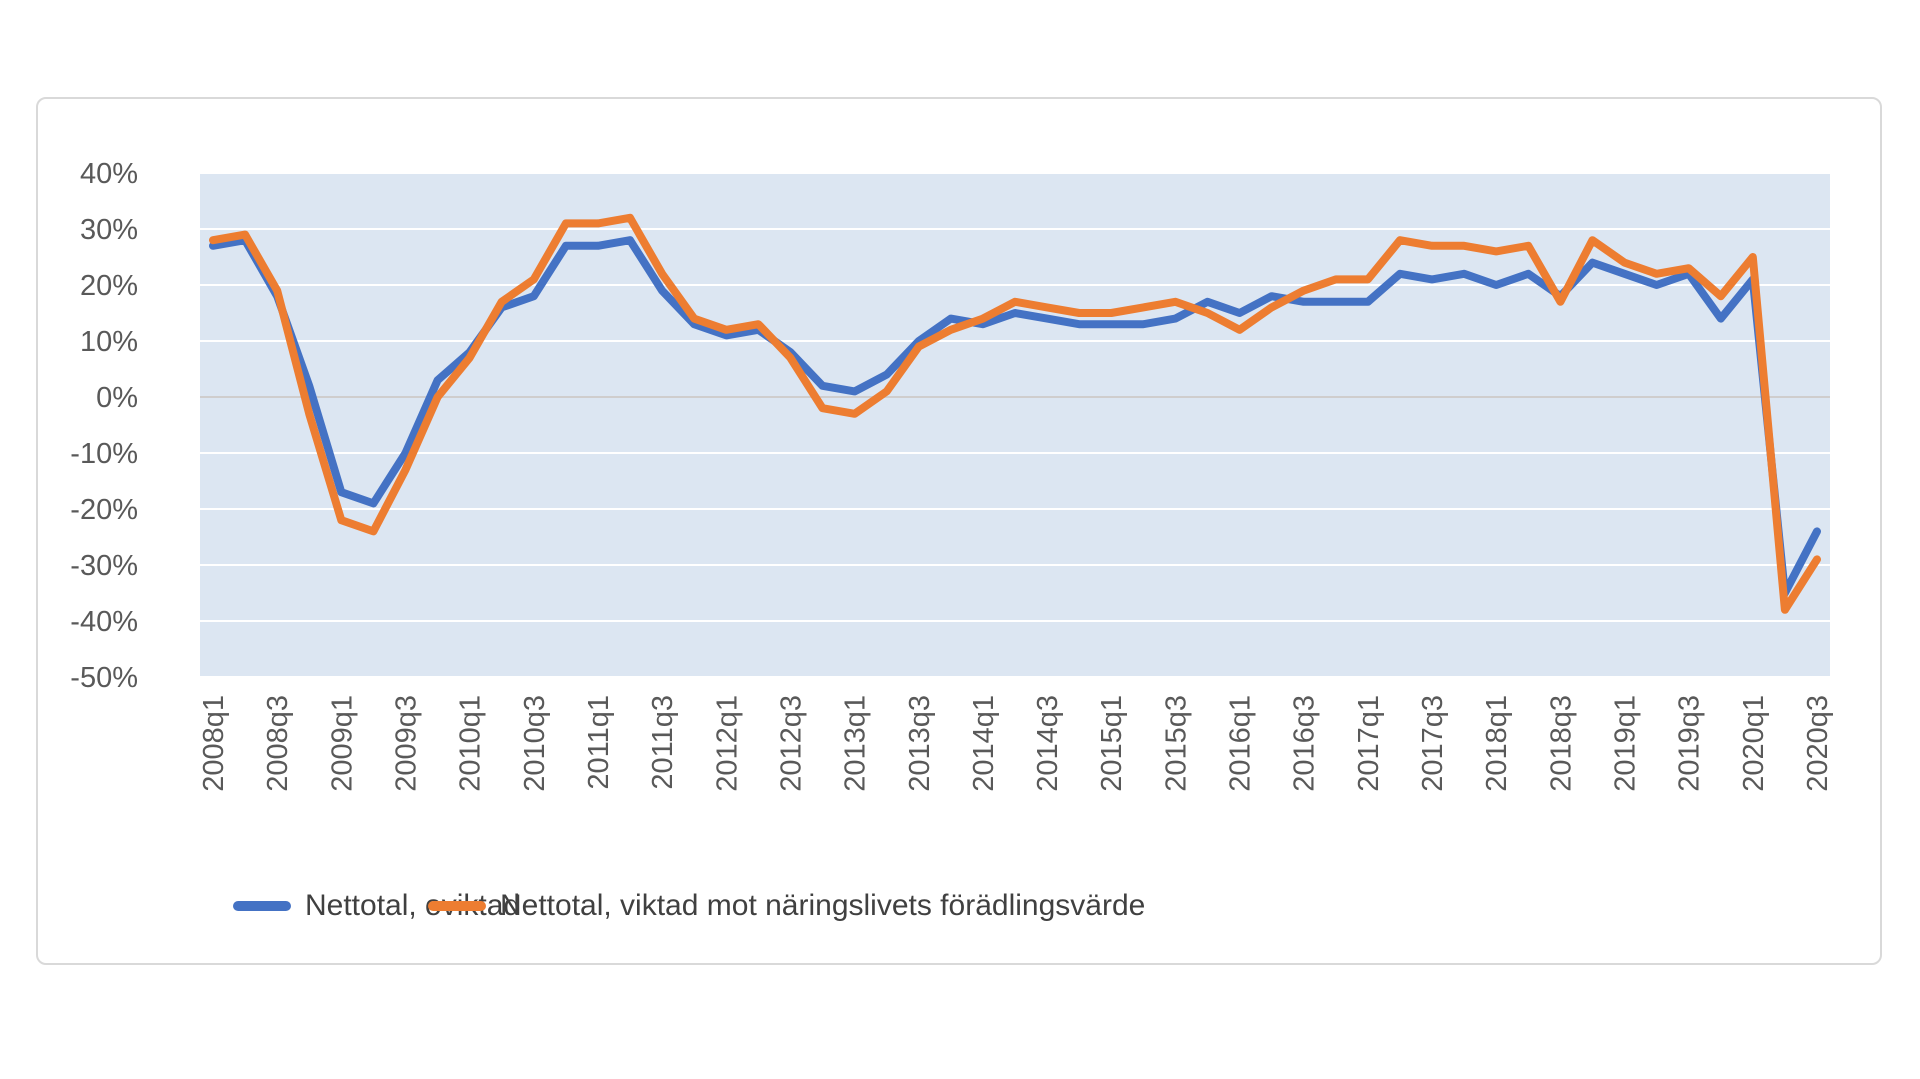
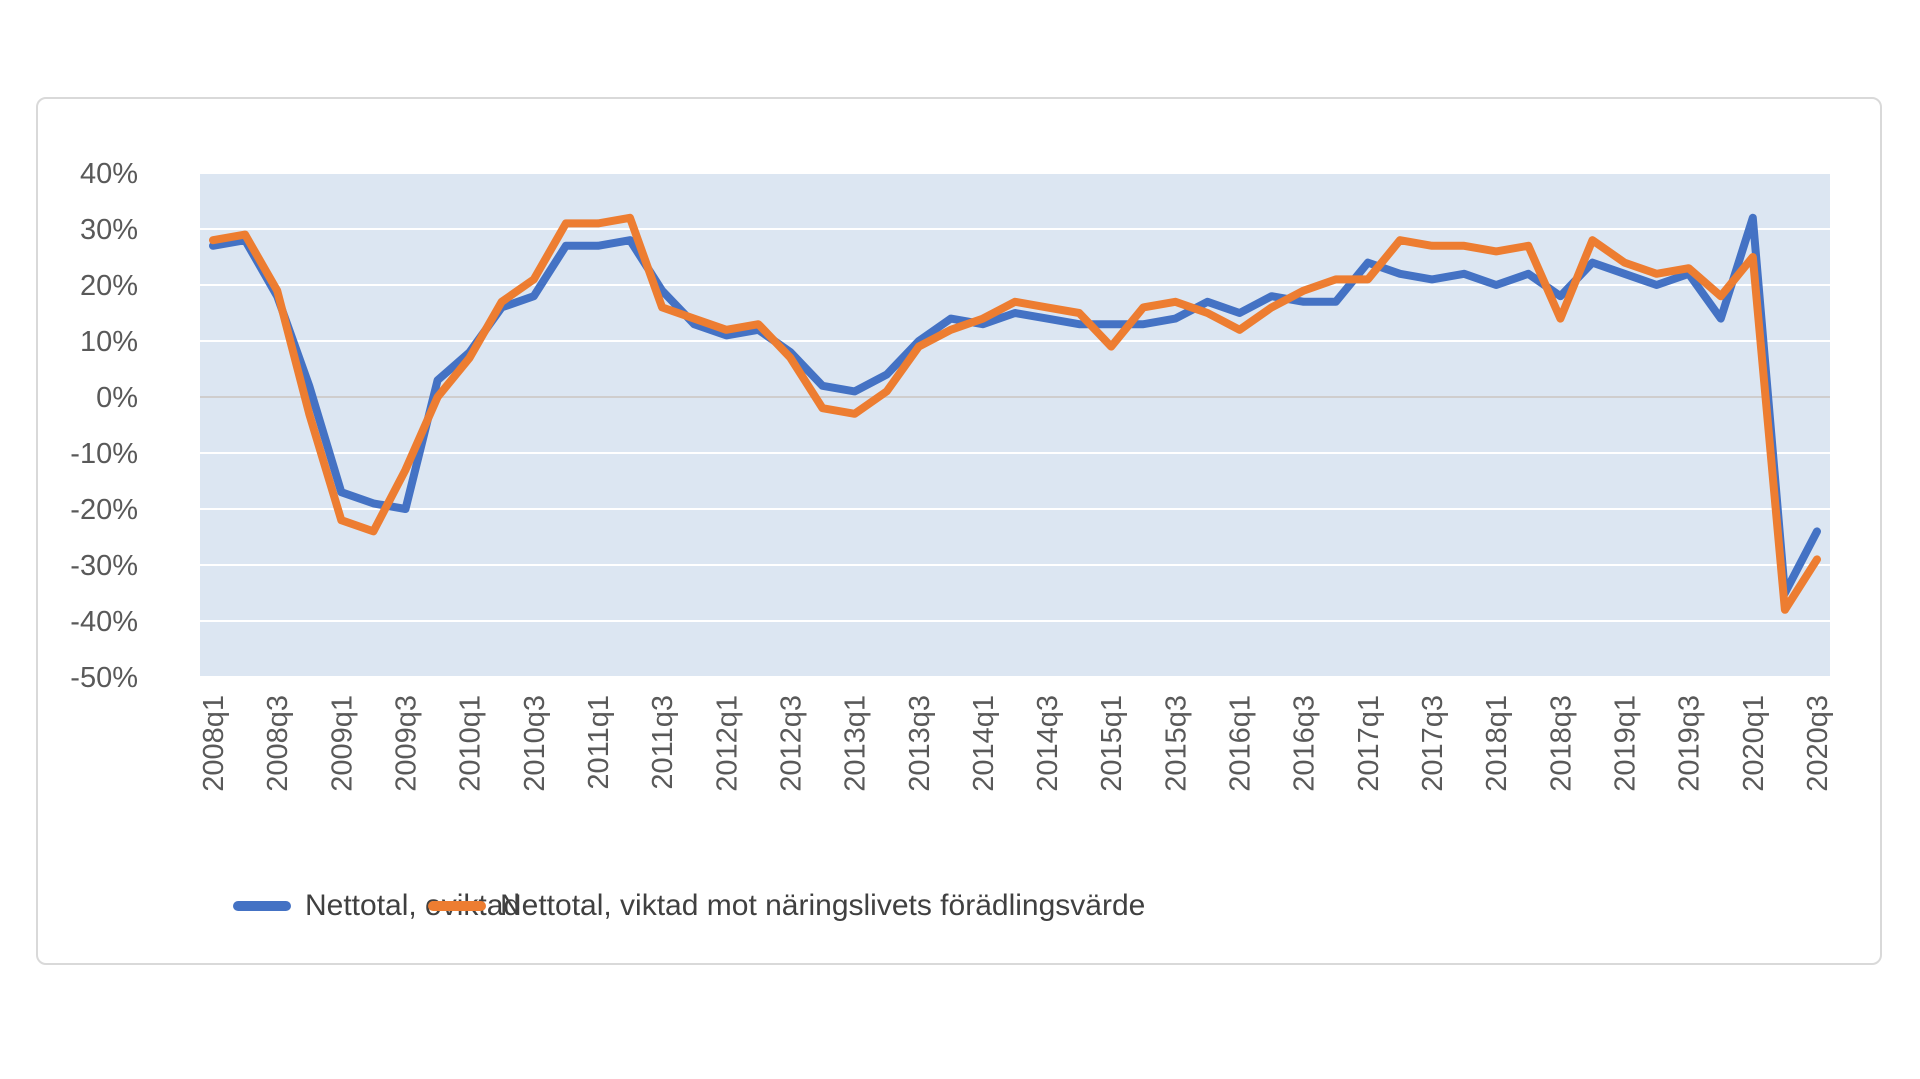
Nettotal, oviktad/2009q3: -10% -> -20%
Nettotal, viktad mot näringslivets förädlingsvärde/2011q3: 22% -> 16%
Nettotal, viktad mot näringslivets förädlingsvärde/2015q1: 15% -> 9%
Nettotal, oviktad/2017q1: 17% -> 24%
Nettotal, viktad mot näringslivets förädlingsvärde/2018q3: 17% -> 14%
Nettotal, oviktad/2020q1: 21% -> 32%
